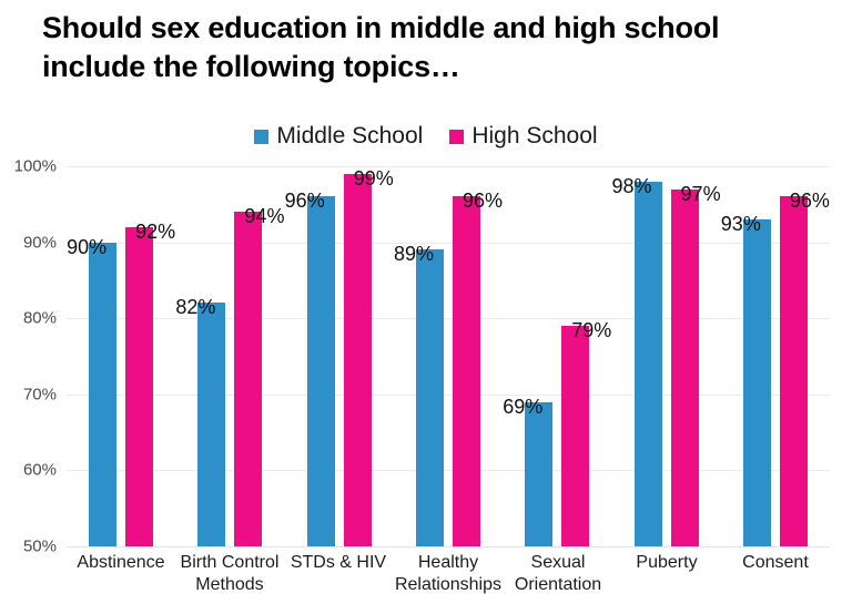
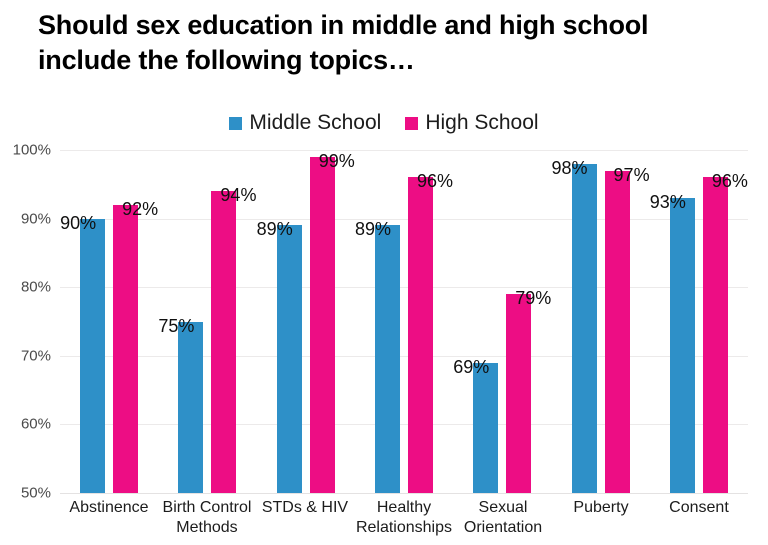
Middle School/Birth Control Methods: 82% -> 75%
Middle School/STDs & HIV: 96% -> 89%
